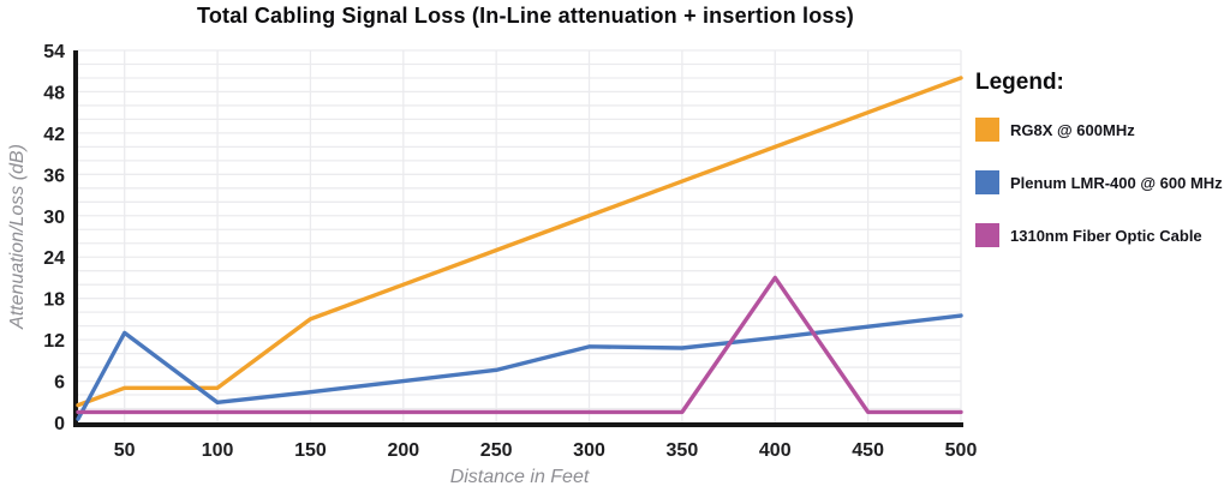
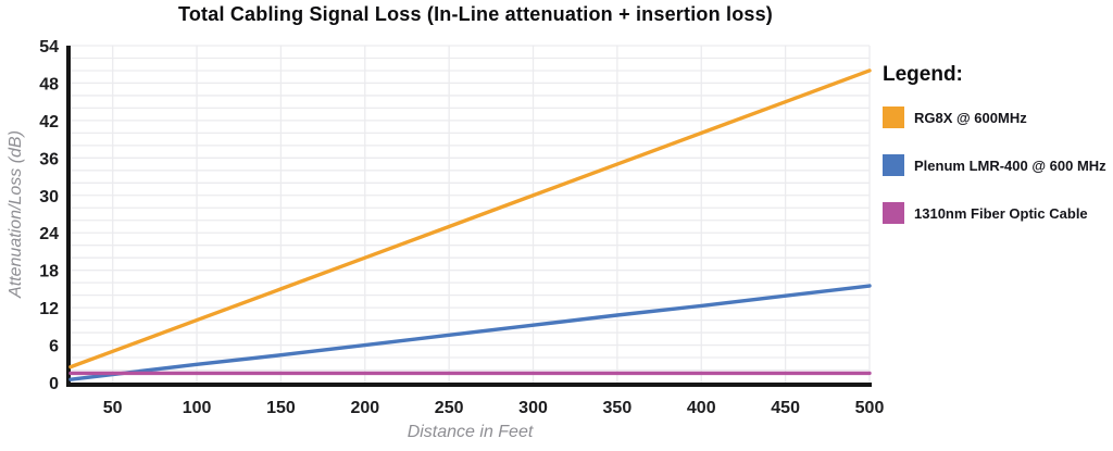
Plenum LMR-400 @ 600 MHz/50: 13 -> 1
RG8X @ 600MHz/100: 5 -> 10
Plenum LMR-400 @ 600 MHz/300: 11 -> 9
1310nm Fiber Optic Cable/400: 21 -> 2
